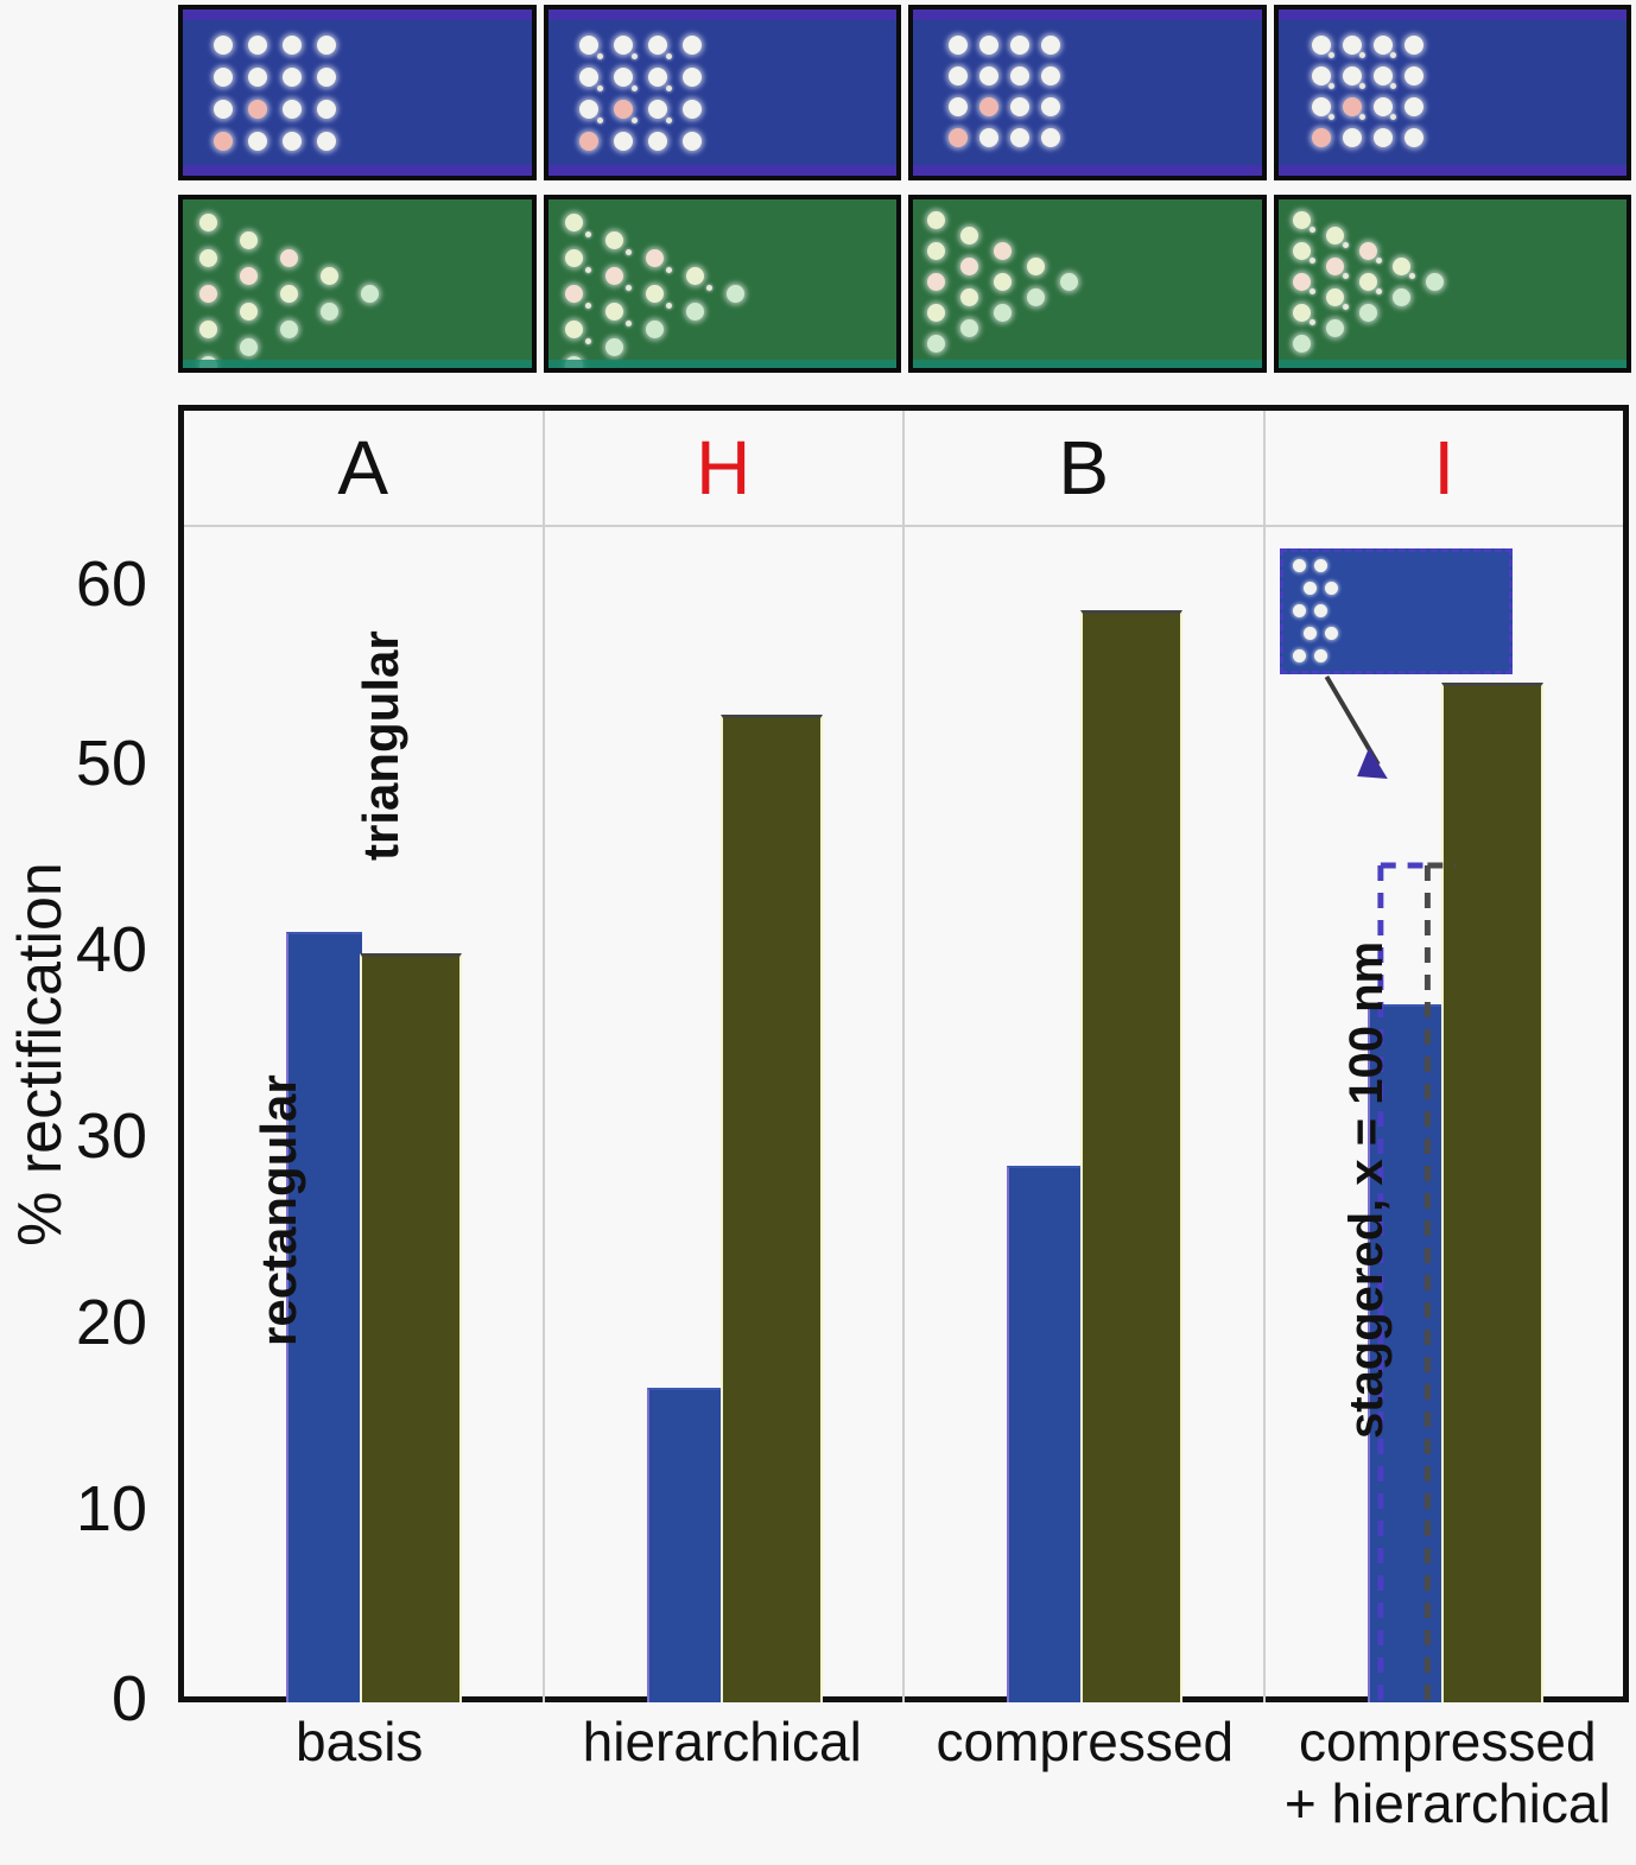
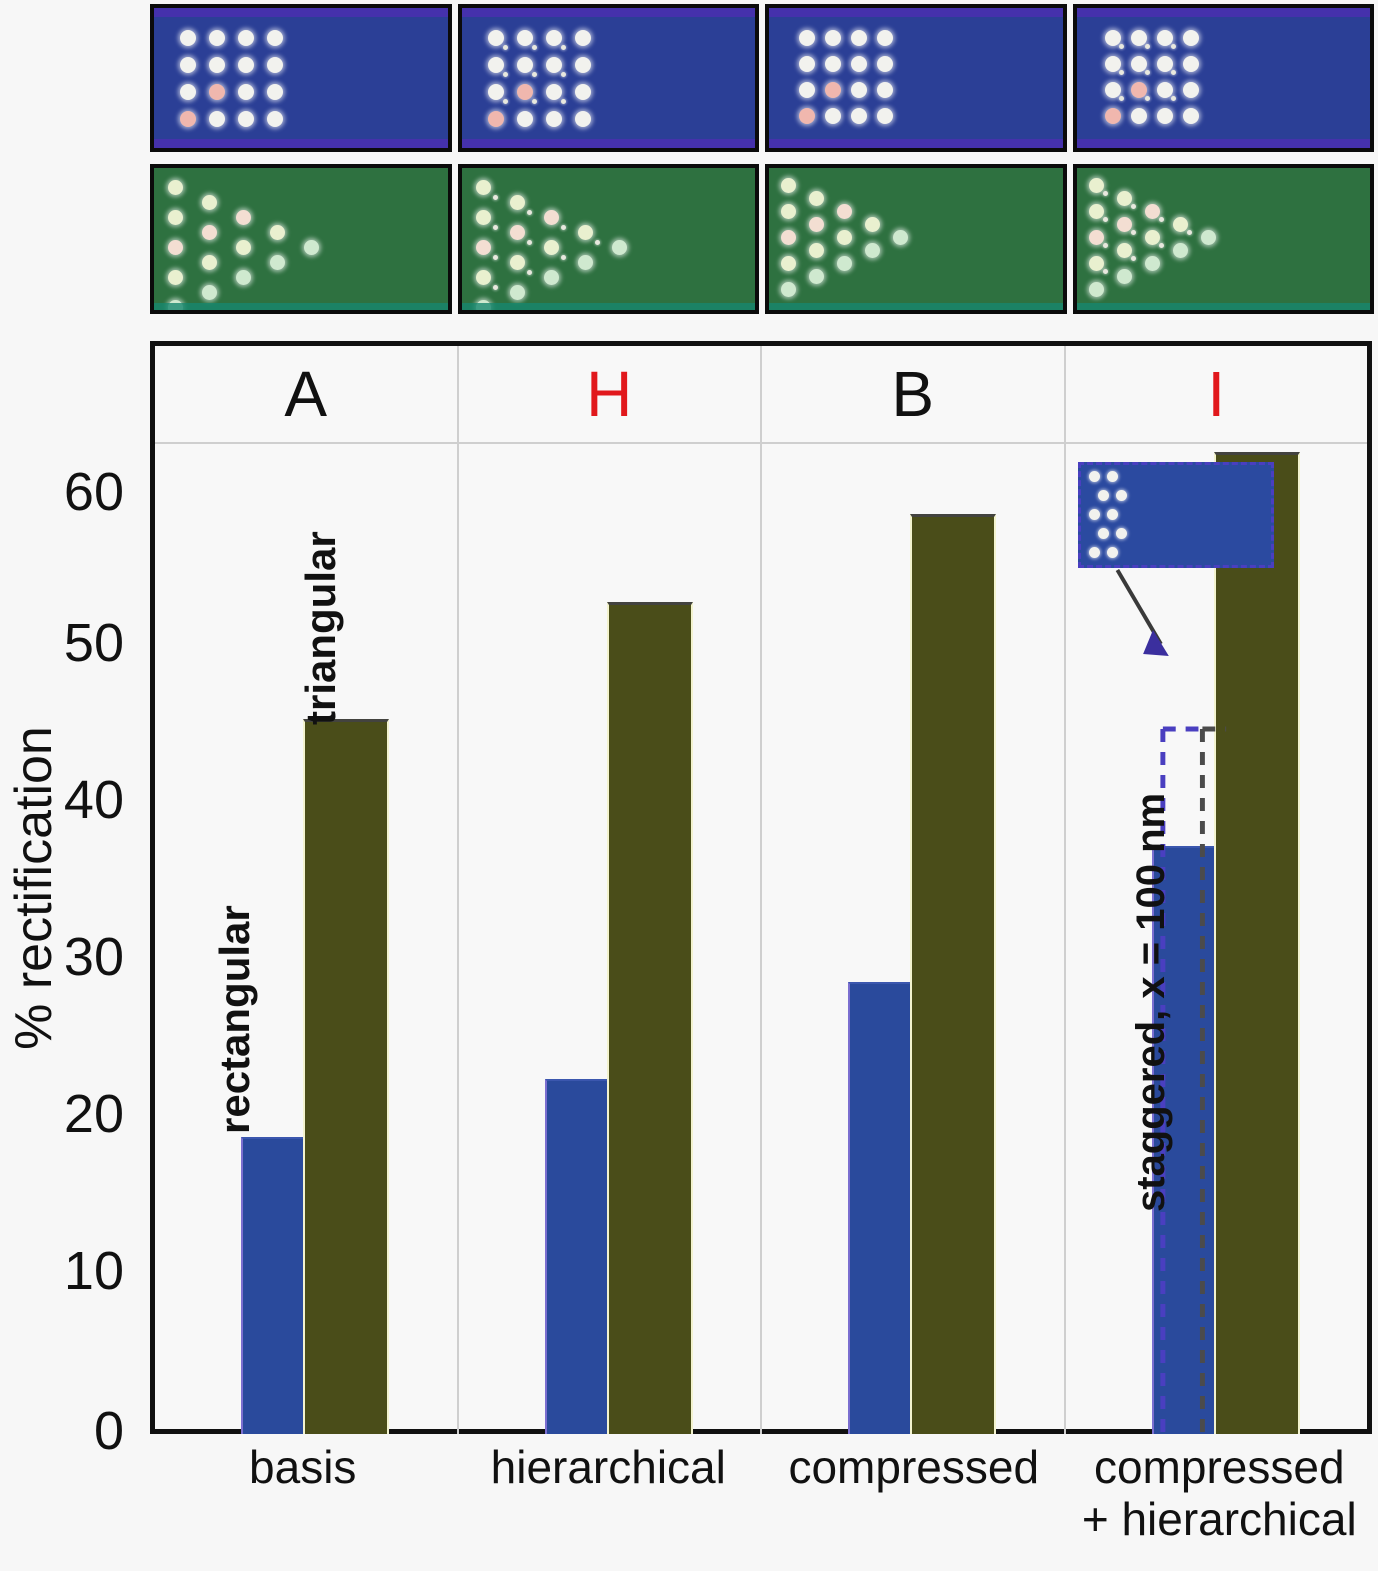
rectangular/basis: 40.5 -> 18.5
triangular/basis: 39.3 -> 44.6
rectangular/hierarchical: 16.5 -> 22.1
triangular/compressed + hierarchical: 53.6 -> 61.3
